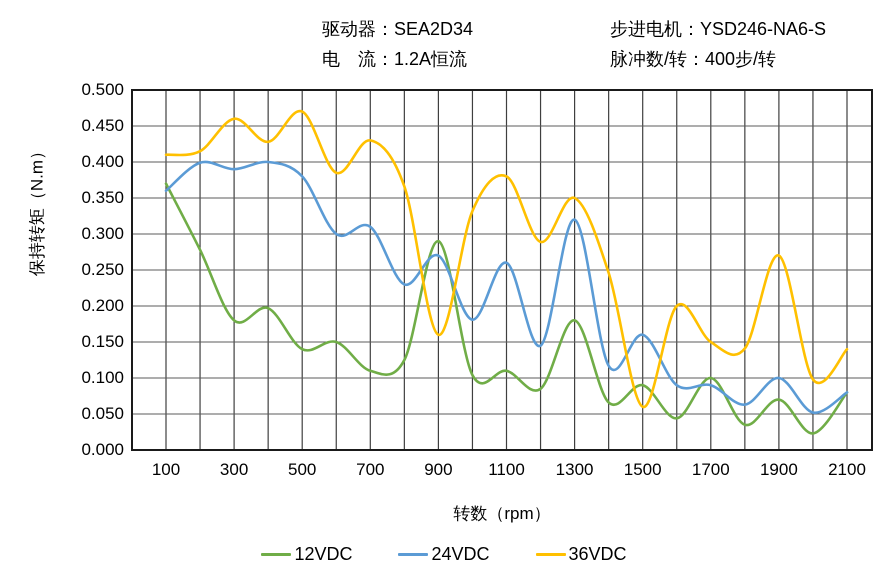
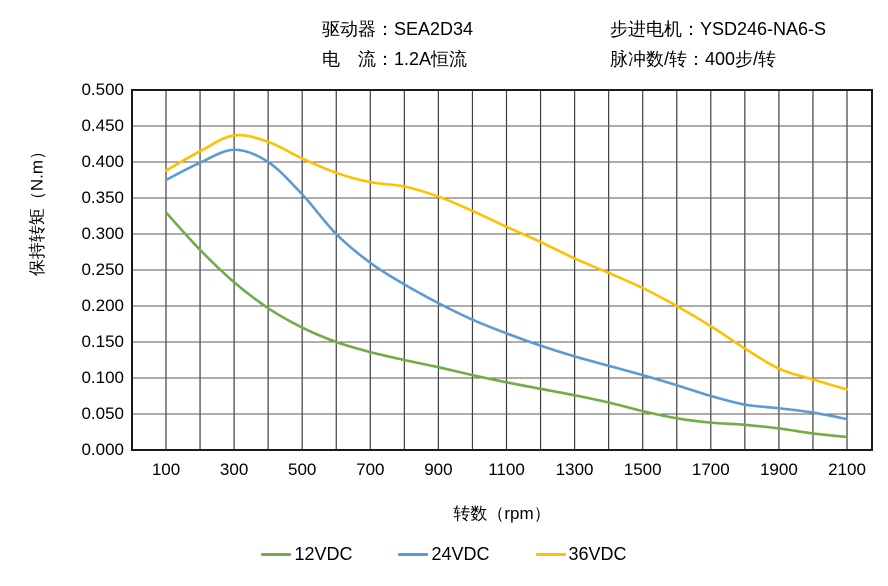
12VDC/100: 0.37 -> 0.33
24VDC/100: 0.36 -> 0.38
36VDC/100: 0.41 -> 0.39
12VDC/300: 0.18 -> 0.23
24VDC/300: 0.39 -> 0.42
36VDC/300: 0.46 -> 0.44
12VDC/500: 0.14 -> 0.17
24VDC/500: 0.38 -> 0.35
36VDC/500: 0.47 -> 0.41
12VDC/700: 0.11 -> 0.14
24VDC/700: 0.31 -> 0.26
36VDC/700: 0.43 -> 0.37
12VDC/900: 0.29 -> 0.12
24VDC/900: 0.27 -> 0.20
36VDC/900: 0.16 -> 0.35
12VDC/1100: 0.11 -> 0.09
24VDC/1100: 0.26 -> 0.16
36VDC/1100: 0.38 -> 0.31
12VDC/1300: 0.18 -> 0.08
24VDC/1300: 0.32 -> 0.13
36VDC/1300: 0.35 -> 0.27
12VDC/1500: 0.09 -> 0.05
24VDC/1500: 0.16 -> 0.10
36VDC/1500: 0.06 -> 0.23
12VDC/1700: 0.10 -> 0.04
24VDC/1700: 0.09 -> 0.07
36VDC/1700: 0.15 -> 0.17
12VDC/1900: 0.07 -> 0.03
24VDC/1900: 0.10 -> 0.06
36VDC/1900: 0.27 -> 0.11
12VDC/2100: 0.08 -> 0.02
24VDC/2100: 0.08 -> 0.04
36VDC/2100: 0.14 -> 0.08
